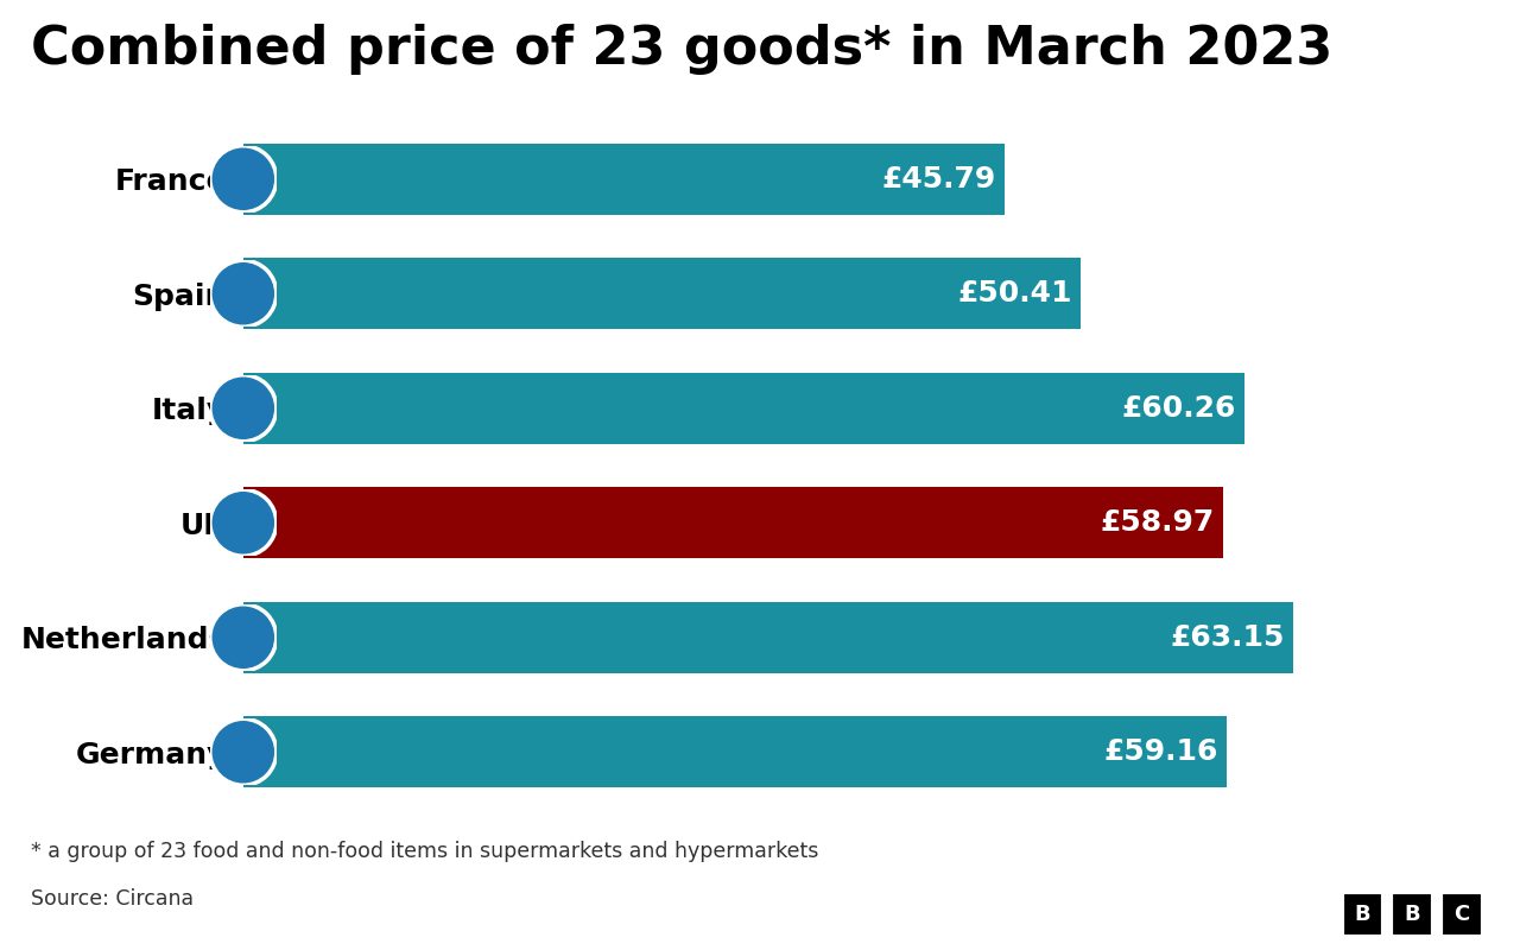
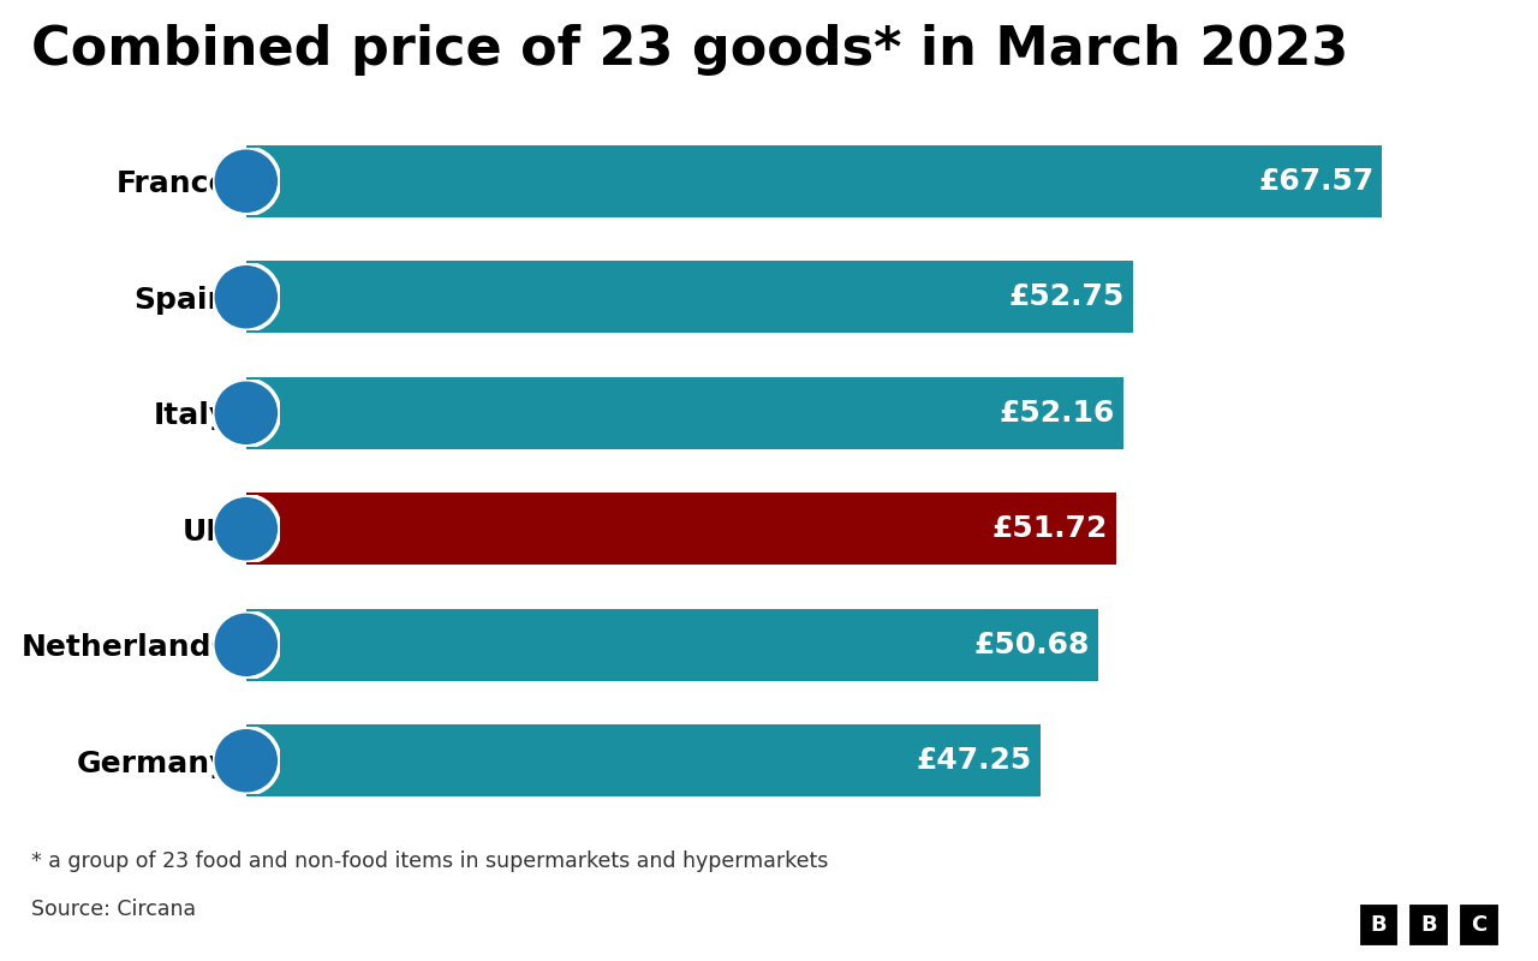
France: £45.79 -> £67.57
Spain: £50.41 -> £52.75
Italy: £60.26 -> £52.16
UK: £58.97 -> £51.72
Netherlands: £63.15 -> £50.68
Germany: £59.16 -> £47.25
